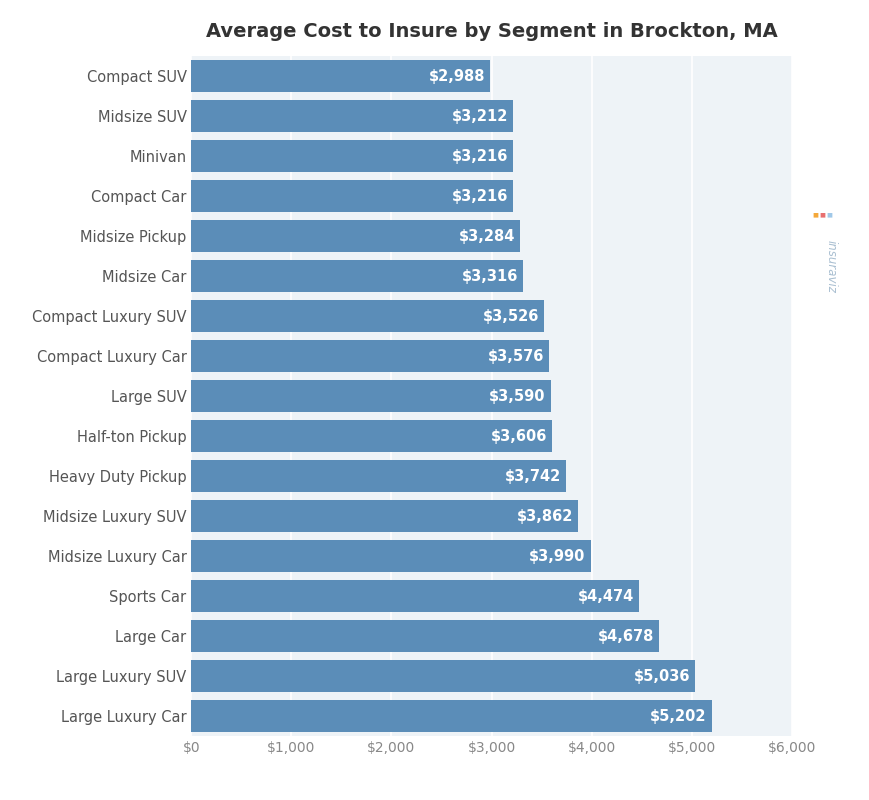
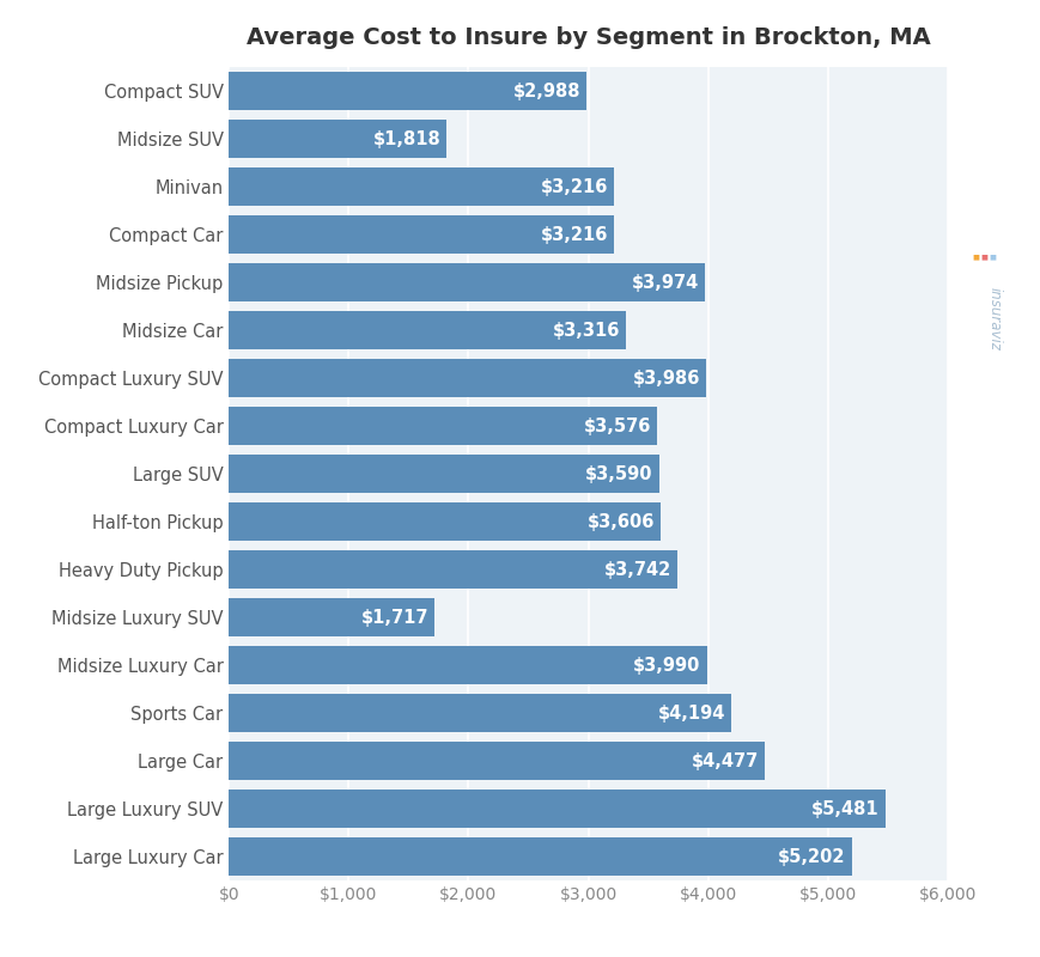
Midsize SUV: $3,212 -> $1,818
Midsize Pickup: $3,284 -> $3,974
Compact Luxury SUV: $3,526 -> $3,986
Midsize Luxury SUV: $3,862 -> $1,717
Sports Car: $4,474 -> $4,194
Large Car: $4,678 -> $4,477
Large Luxury SUV: $5,036 -> $5,481
